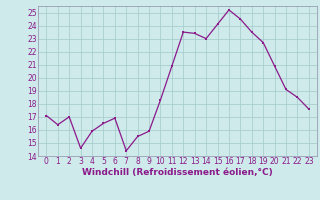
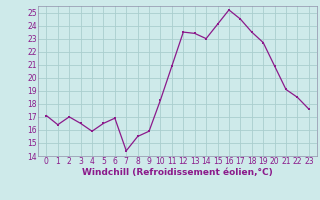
3: 14.6 -> 16.5
